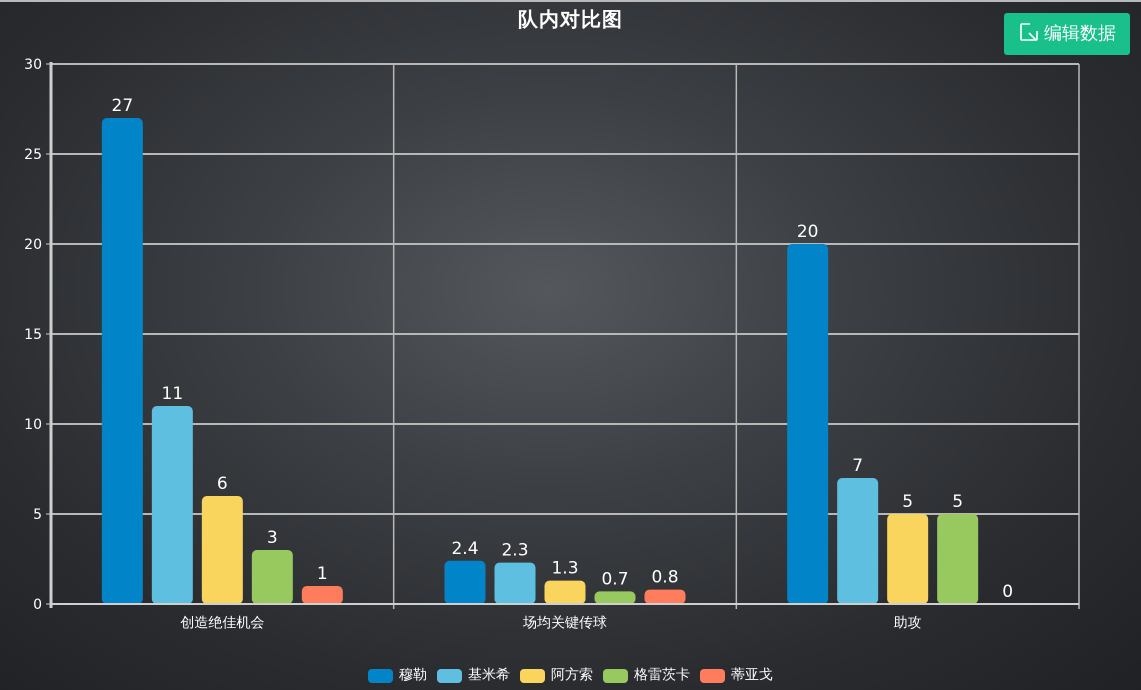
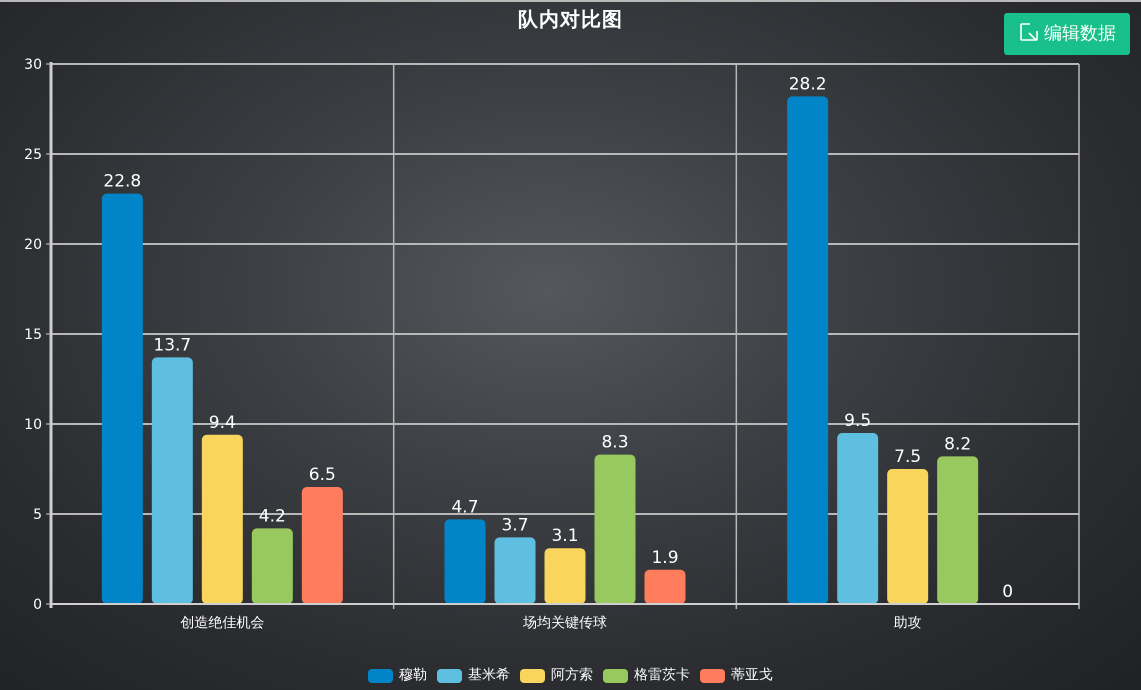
穆勒/创造绝佳机会: 27 -> 22.8
基米希/创造绝佳机会: 11 -> 13.7
阿方索/创造绝佳机会: 6 -> 9.4
格雷茨卡/创造绝佳机会: 3 -> 4.2
蒂亚戈/创造绝佳机会: 1 -> 6.5
穆勒/场均关键传球: 2.4 -> 4.7
基米希/场均关键传球: 2.3 -> 3.7
阿方索/场均关键传球: 1.3 -> 3.1
格雷茨卡/场均关键传球: 0.7 -> 8.3
蒂亚戈/场均关键传球: 0.8 -> 1.9
穆勒/助攻: 20 -> 28.2
基米希/助攻: 7 -> 9.5
阿方索/助攻: 5 -> 7.5
格雷茨卡/助攻: 5 -> 8.2
